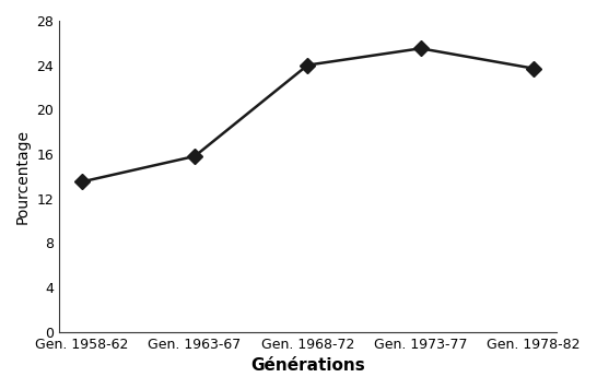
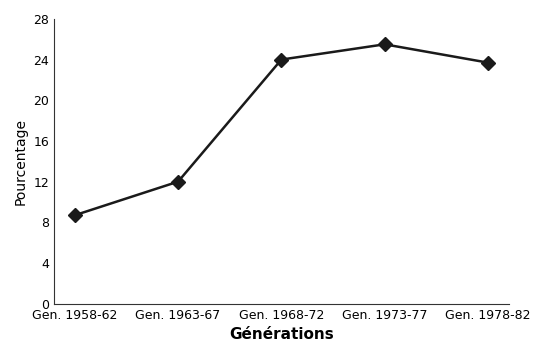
Gen. 1958-62: 13.5 -> 8.7
Gen. 1963-67: 15.8 -> 12.0
